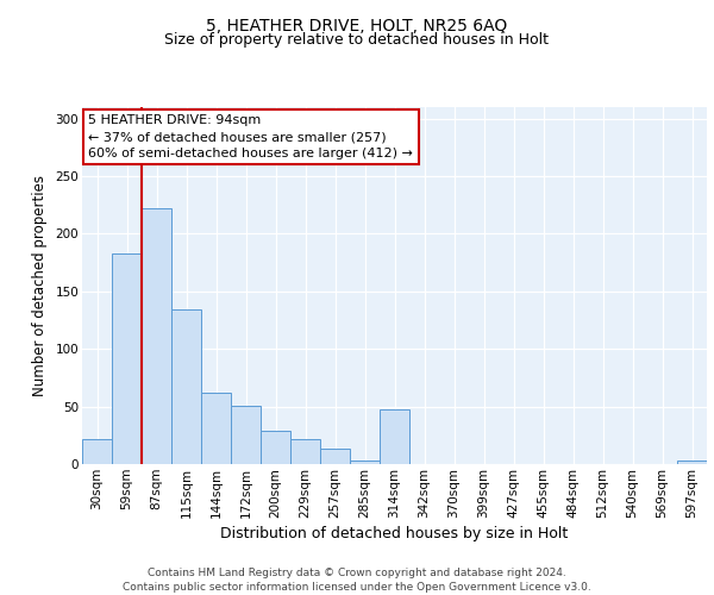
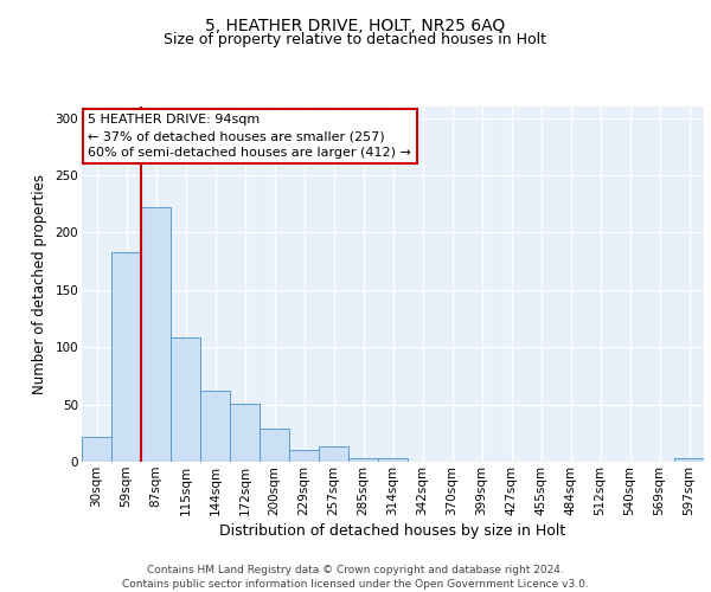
115sqm: 134 -> 108
229sqm: 22 -> 10
314sqm: 48 -> 3
